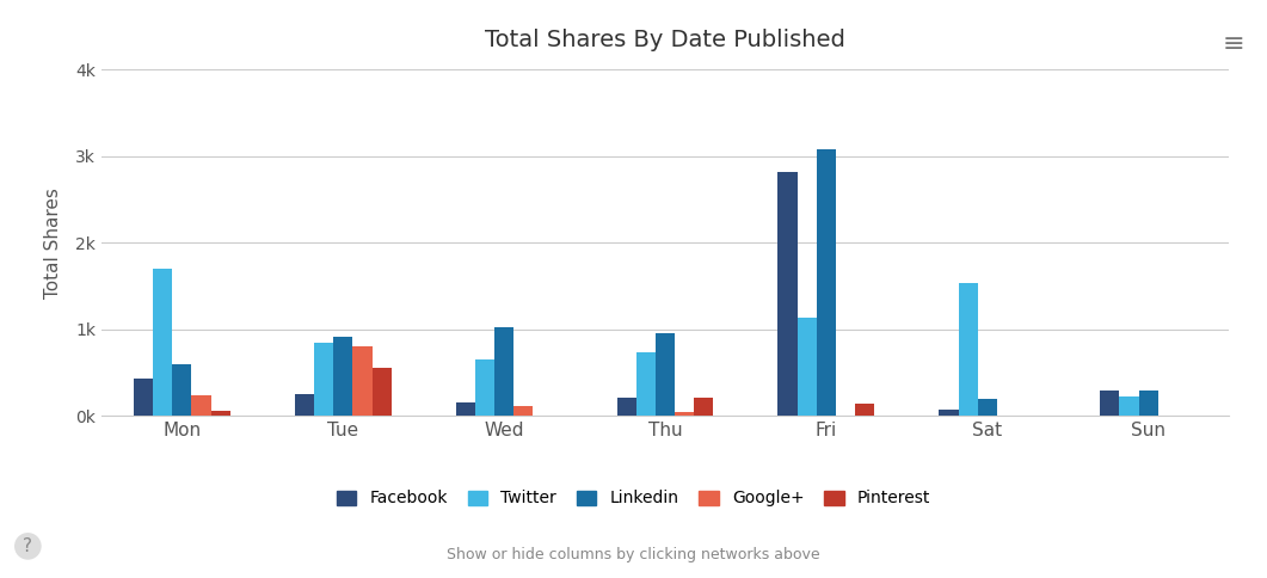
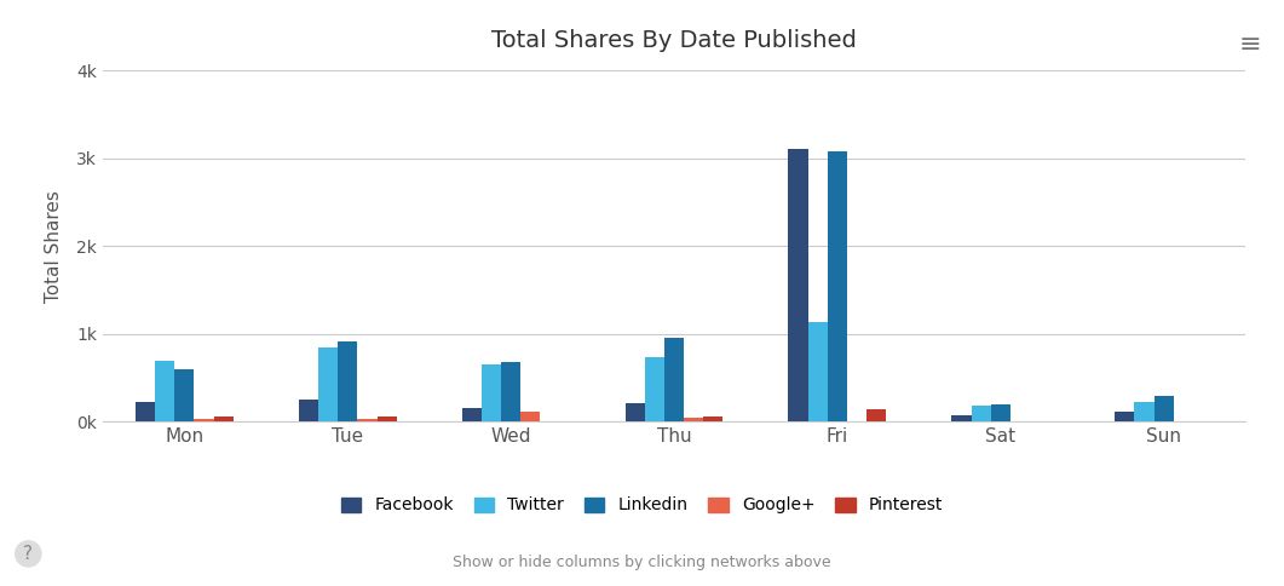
Facebook/Mon: 0.44k -> 0.23k
Twitter/Mon: 1.70k -> 0.70k
Google+/Mon: 0.24k -> 0.03k
Google+/Tue: 0.80k -> 0.03k
Pinterest/Tue: 0.56k -> 0.06k
Linkedin/Wed: 1.02k -> 0.68k
Pinterest/Thu: 0.22k -> 0.06k
Facebook/Fri: 2.82k -> 3.10k
Twitter/Sat: 1.54k -> 0.19k
Facebook/Sun: 0.30k -> 0.12k
